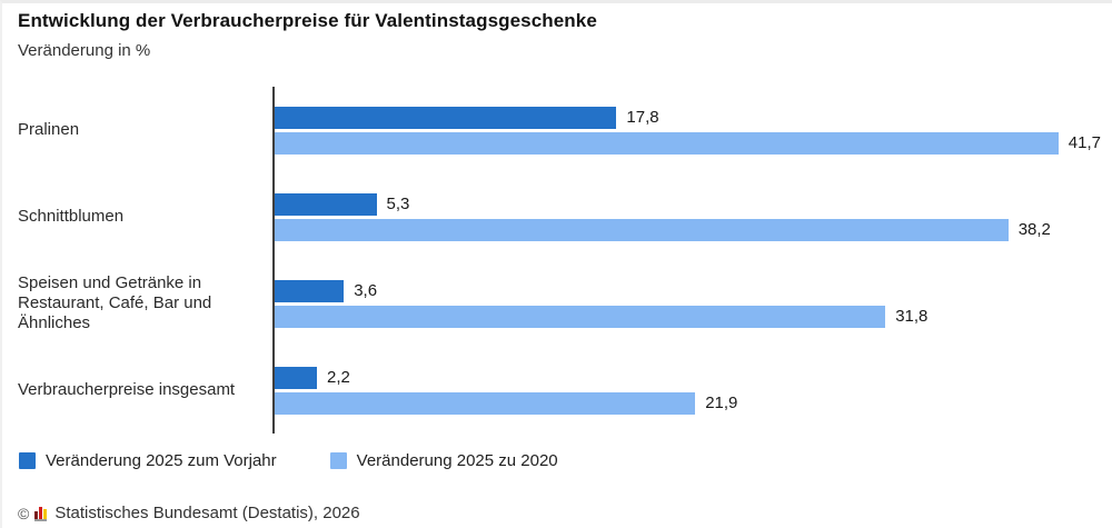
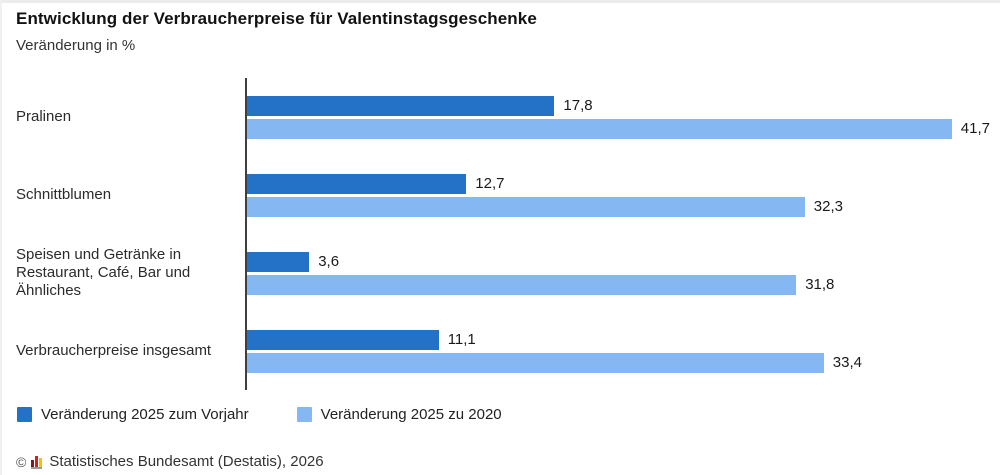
Veränderung 2025 zum Vorjahr/Schnittblumen: 5,3 -> 12,7
Veränderung 2025 zu 2020/Schnittblumen: 38,2 -> 32,3
Veränderung 2025 zum Vorjahr/Verbraucherpreise insgesamt: 2,2 -> 11,1
Veränderung 2025 zu 2020/Verbraucherpreise insgesamt: 21,9 -> 33,4
